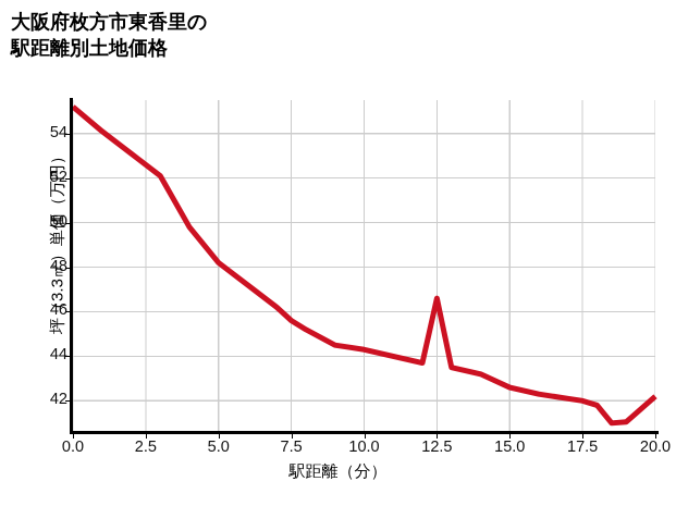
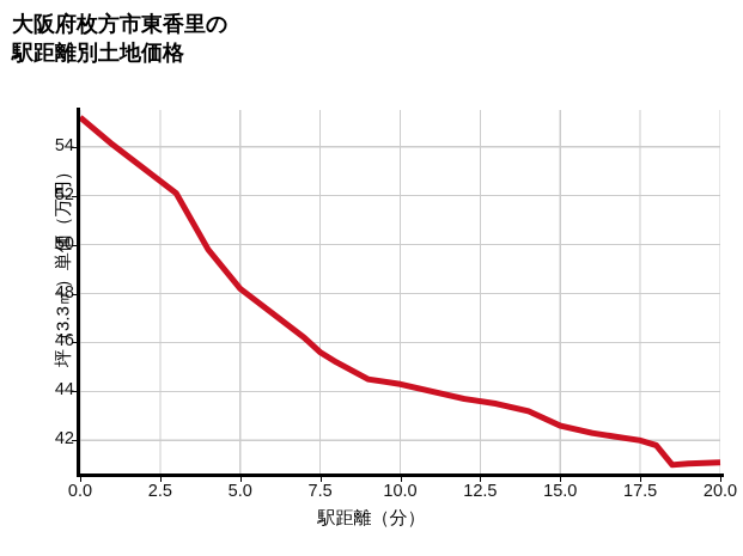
12.5: 46.6 -> 43.6
20.0: 42.2 -> 41.1
